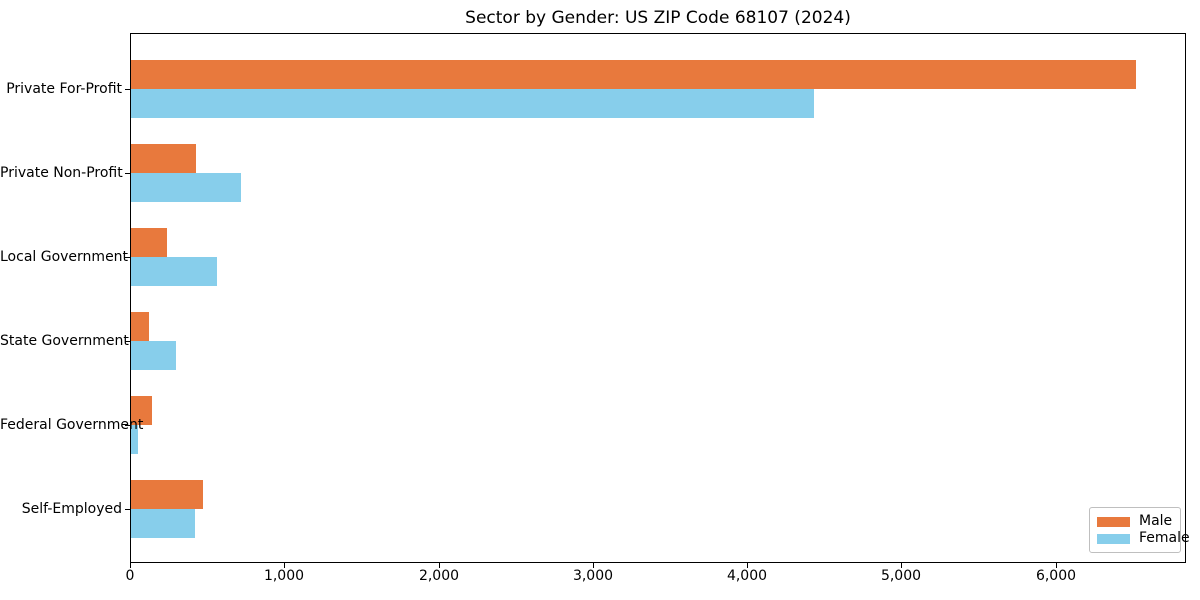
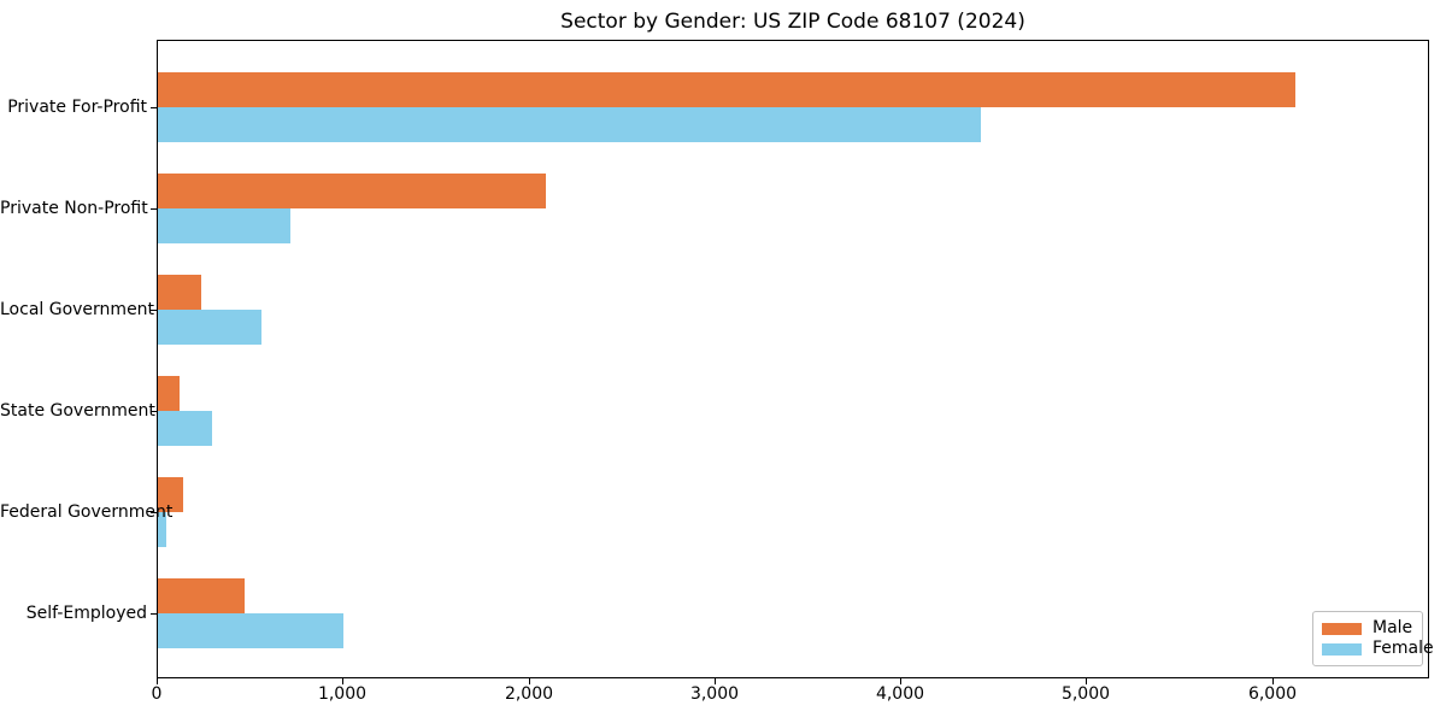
Male/Private For-Profit: 6520 -> 6120
Male/Private Non-Profit: 420 -> 2090
Female/Self-Employed: 420 -> 1000
